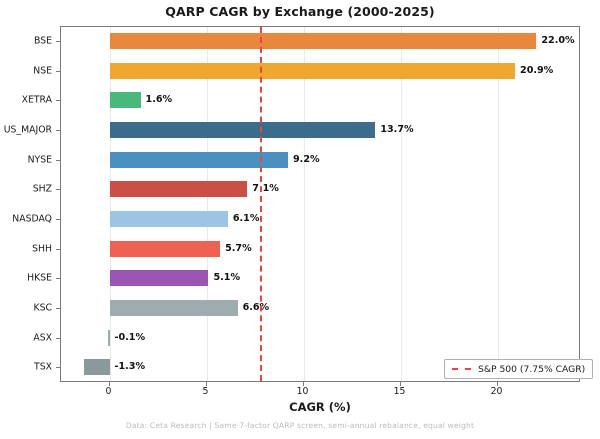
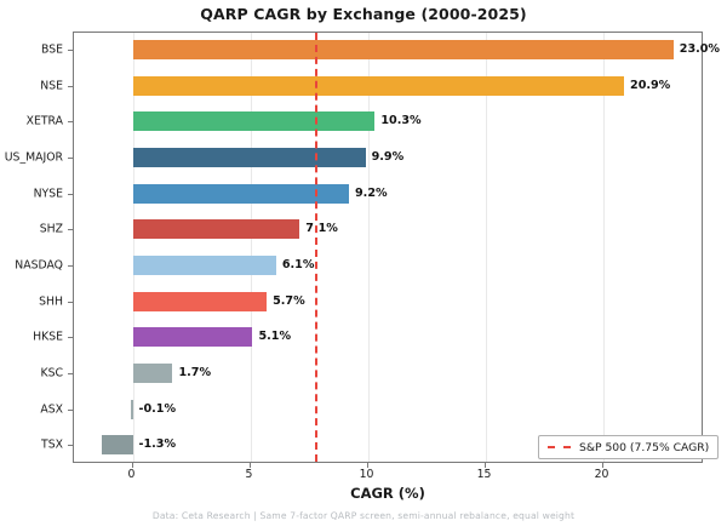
BSE: 22.0% -> 23.0%
XETRA: 1.6% -> 10.3%
US_MAJOR: 13.7% -> 9.9%
KSC: 6.6% -> 1.7%
